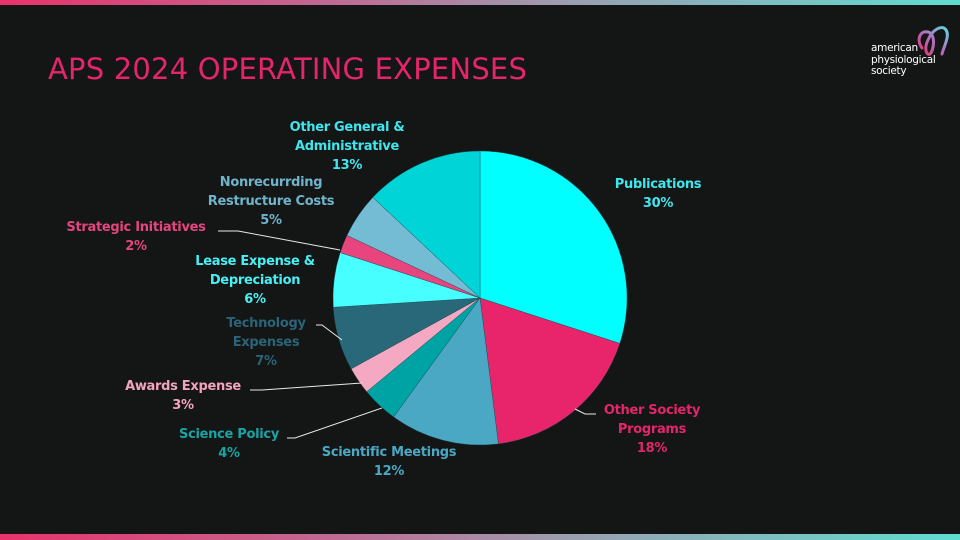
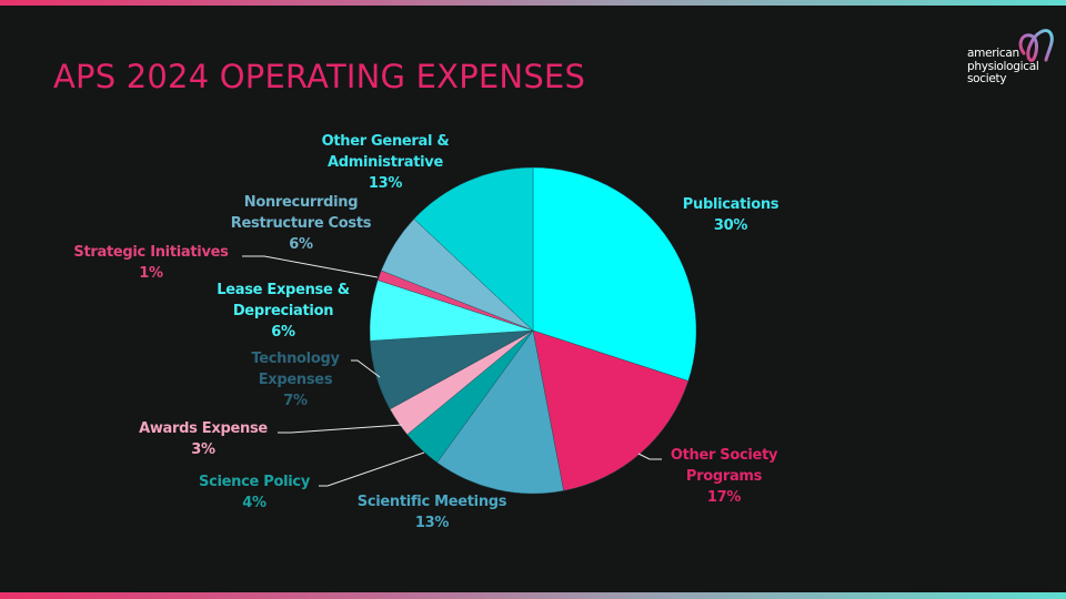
Other Society Programs: 18% -> 17%
Scientific Meetings: 12% -> 13%
Strategic Initiatives: 2% -> 1%
Nonrecurrding Restructure Costs: 5% -> 6%
